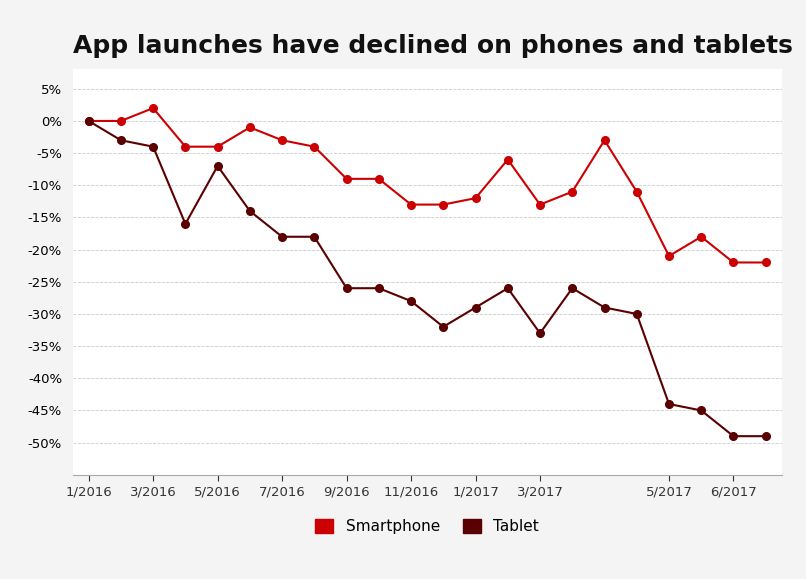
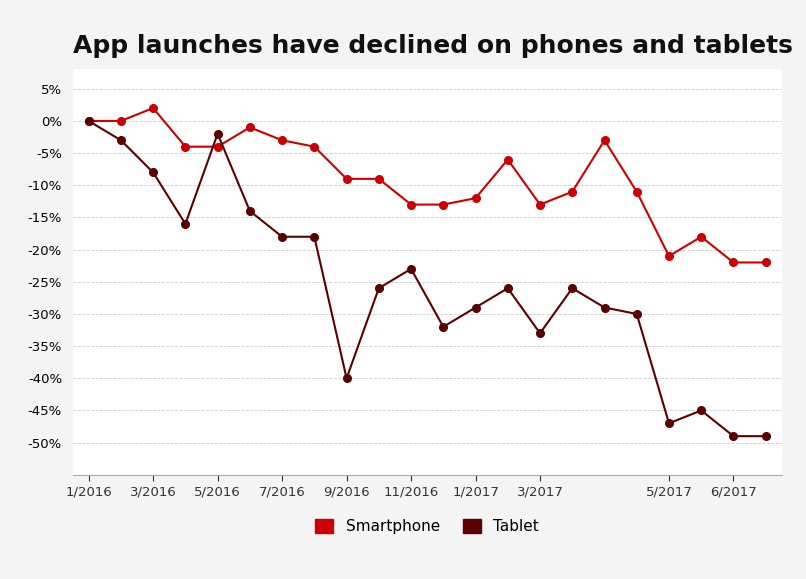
Tablet/3/2016: -4% -> -8%
Tablet/5/2016: -7% -> -2%
Tablet/9/2016: -26% -> -40%
Tablet/11/2016: -28% -> -23%
Tablet/5/2017: -44% -> -47%
